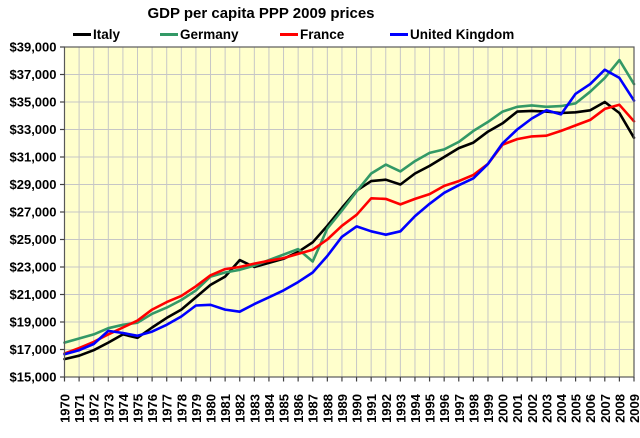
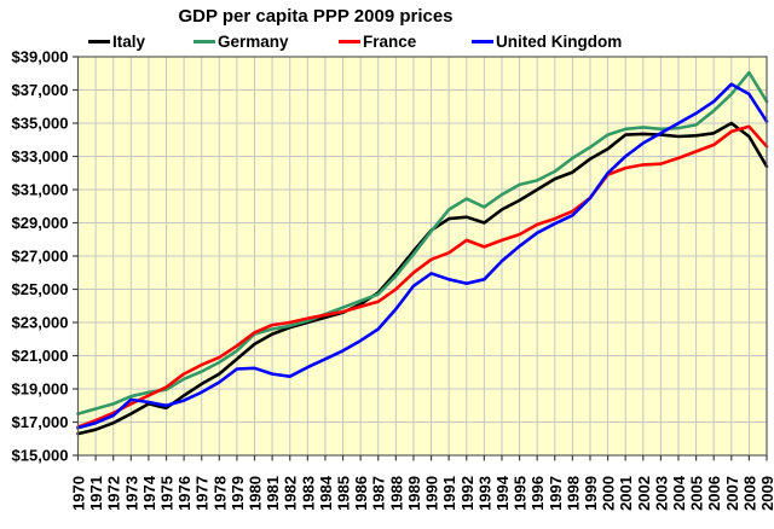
Italy/1982: $23500 -> $22700
Germany/1987: $23400 -> $24700
France/1991: $28000 -> $27200
United Kingdom/2004: $34100 -> $35000
